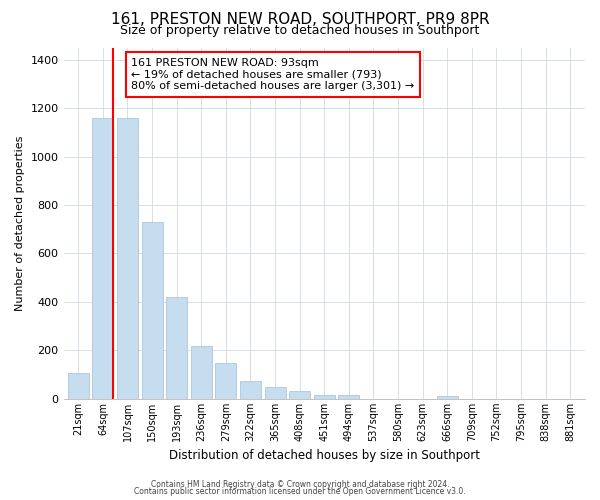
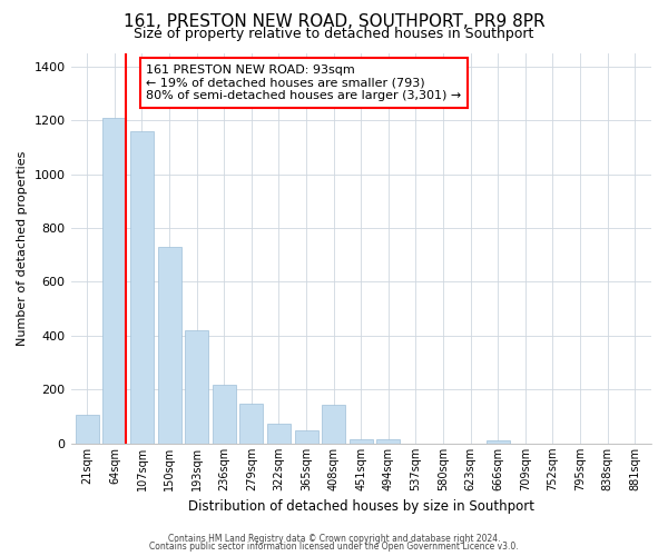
64sqm: 1160 -> 1210
408sqm: 33 -> 145
